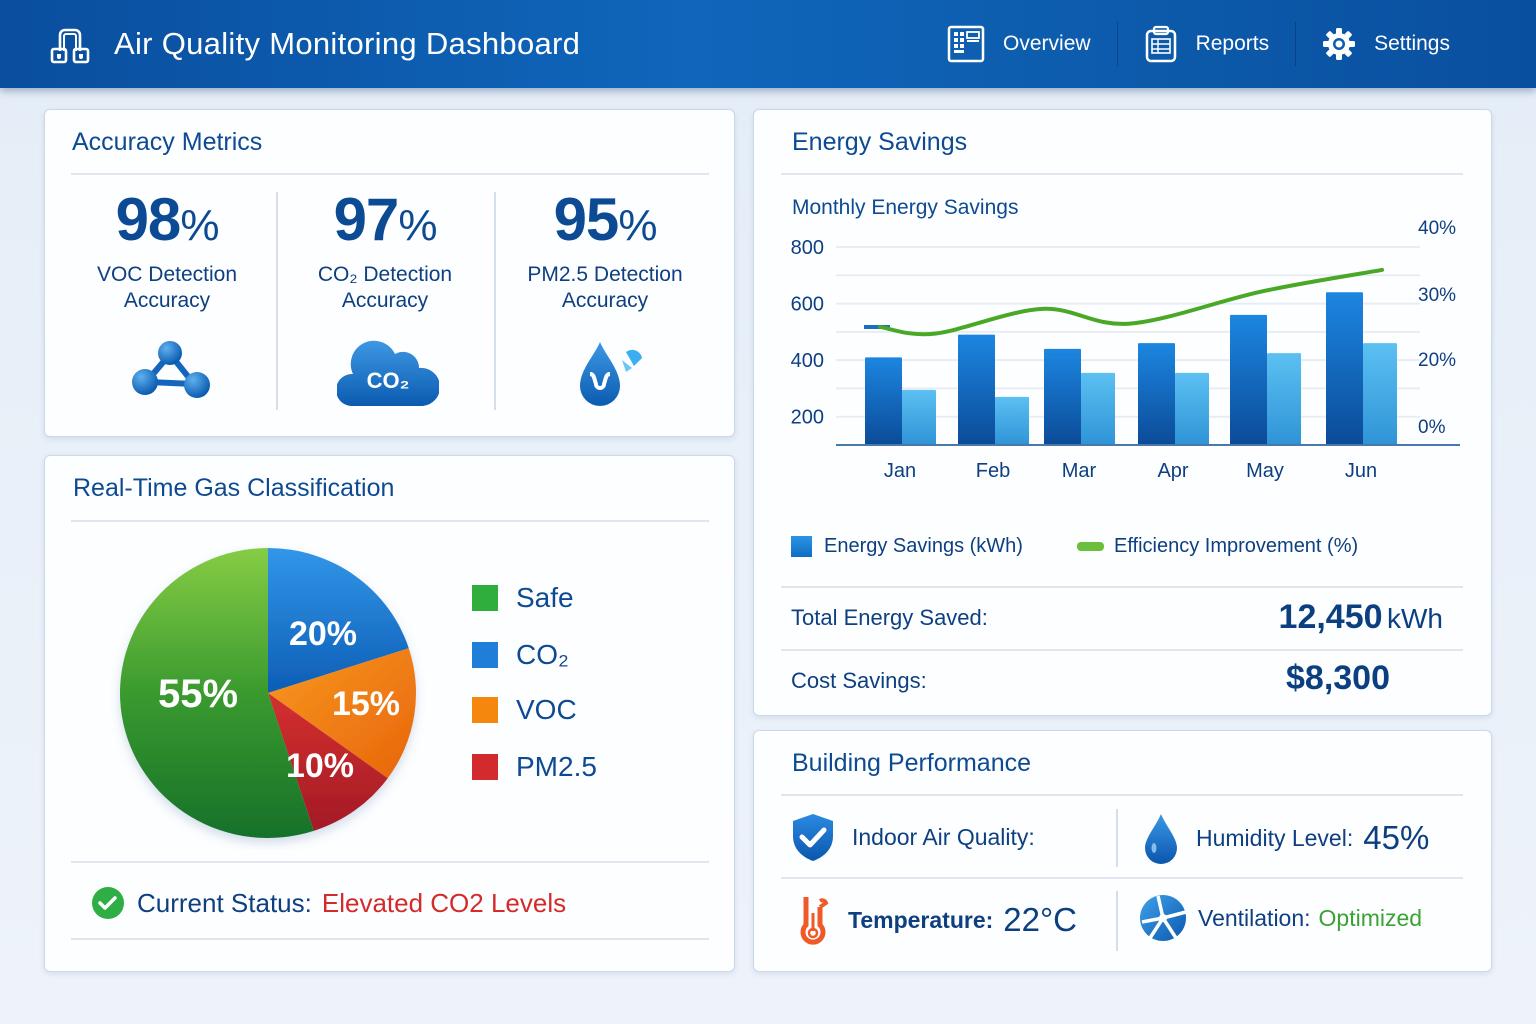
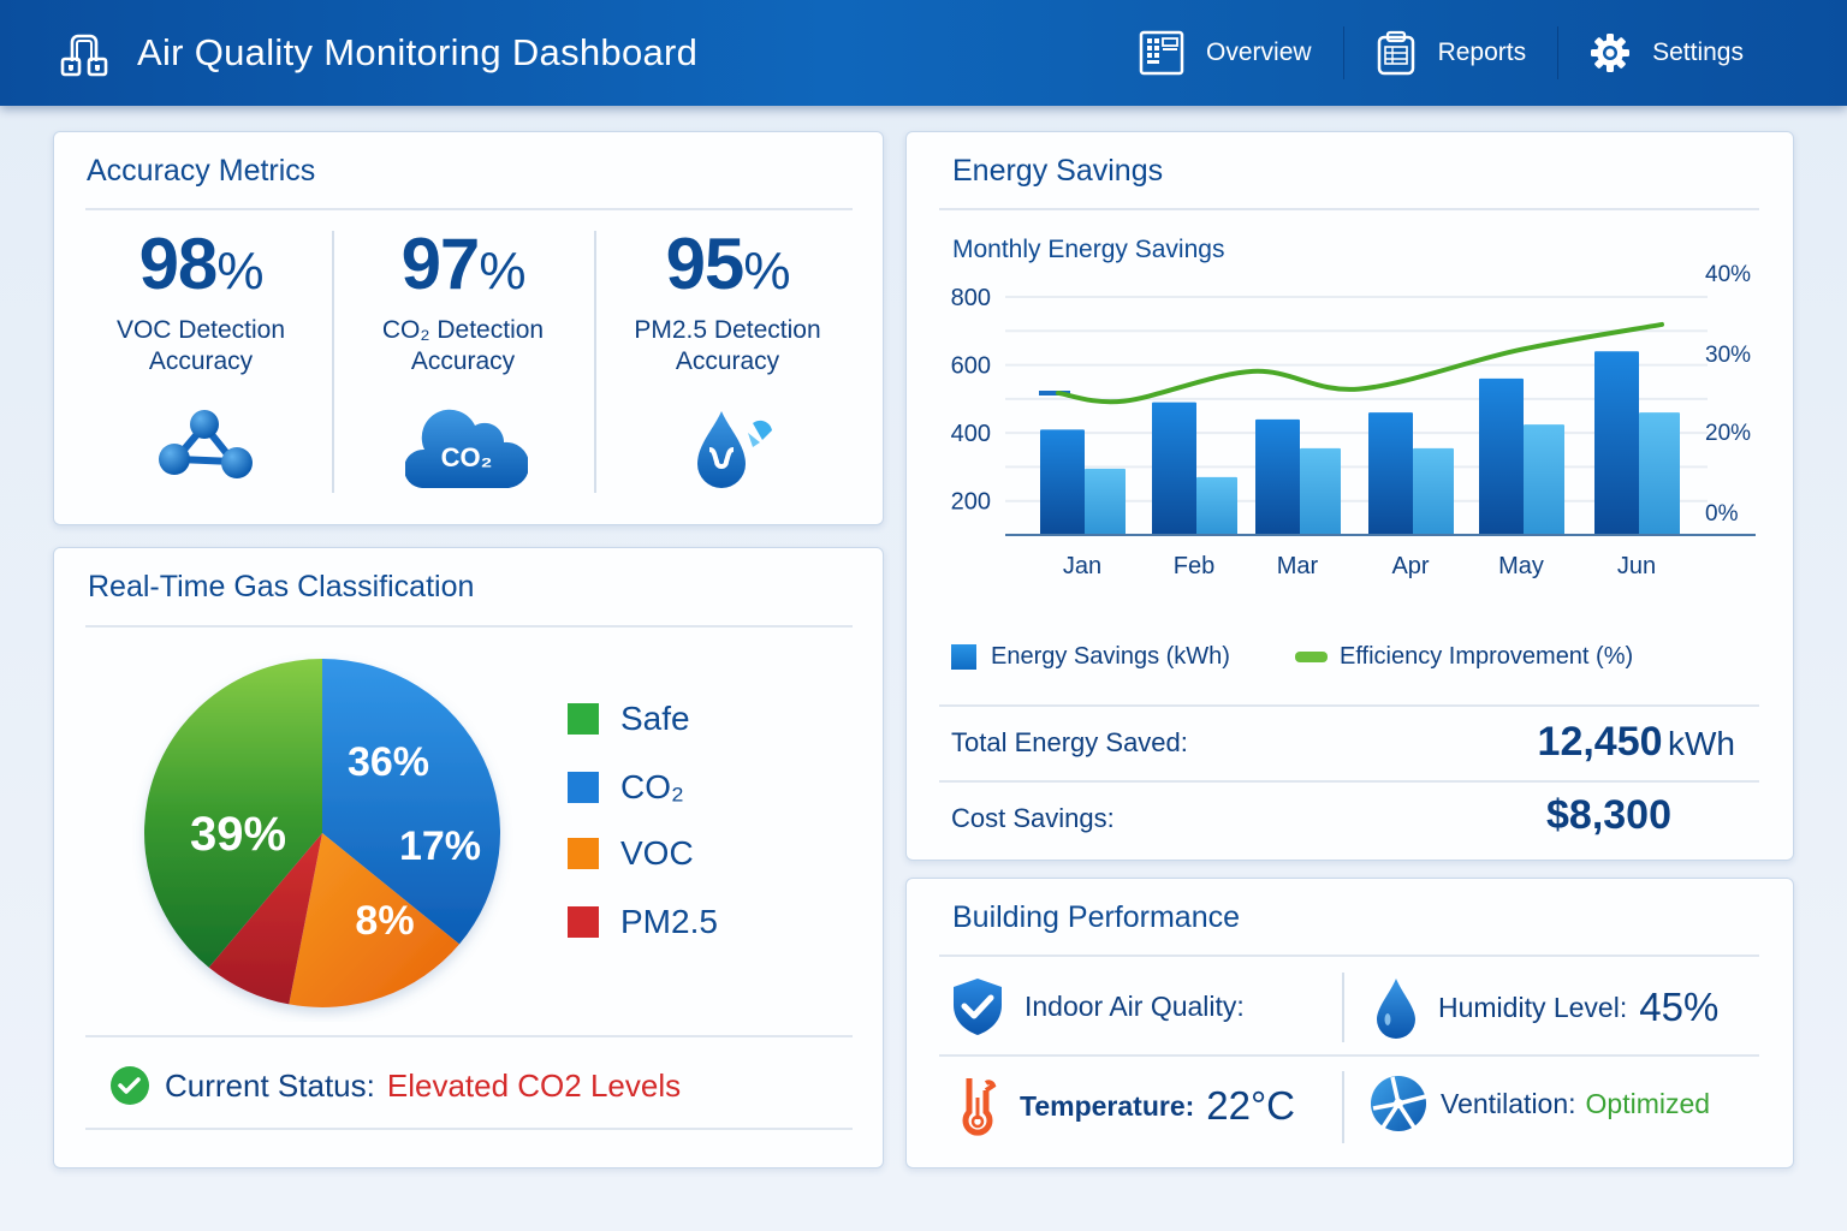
Real-Time Gas Classification/Safe: 55% -> 39%
Real-Time Gas Classification/CO₂: 20% -> 36%
Real-Time Gas Classification/VOC: 15% -> 17%
Real-Time Gas Classification/PM2.5: 10% -> 8%
